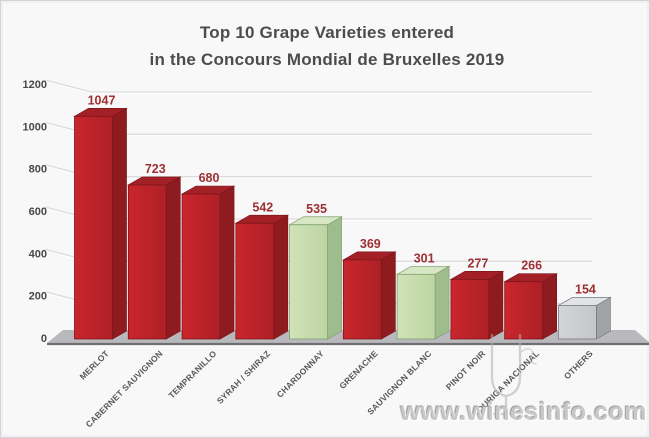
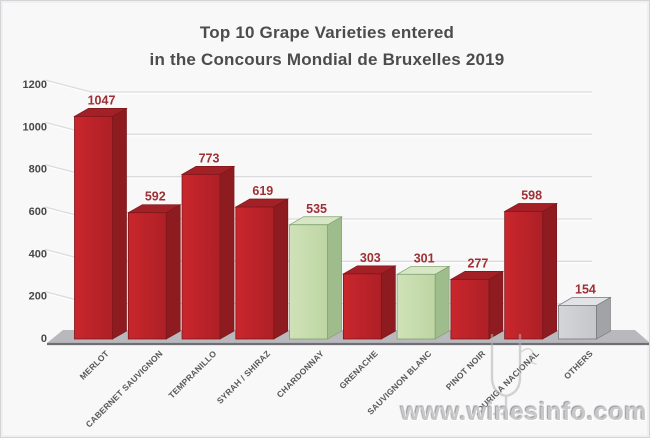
CABERNET SAUVIGNON: 723 -> 592
TEMPRANILLO: 680 -> 773
SYRAH / SHIRAZ: 542 -> 619
GRENACHE: 369 -> 303
TOURIGA NACIONAL: 266 -> 598
